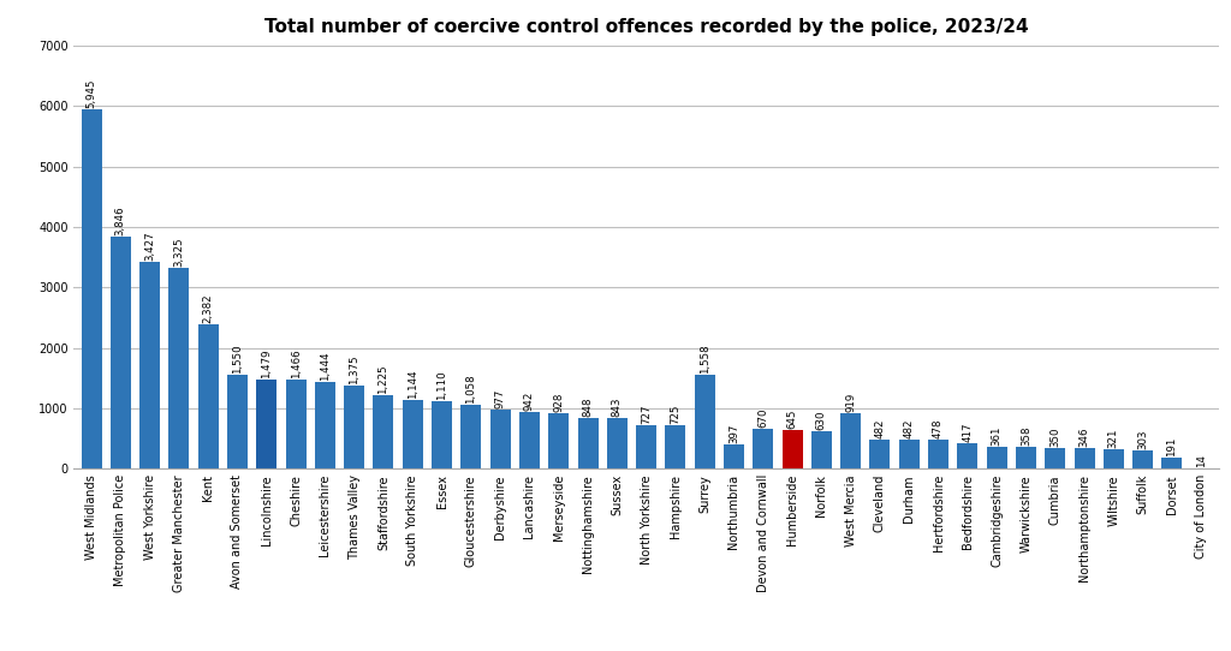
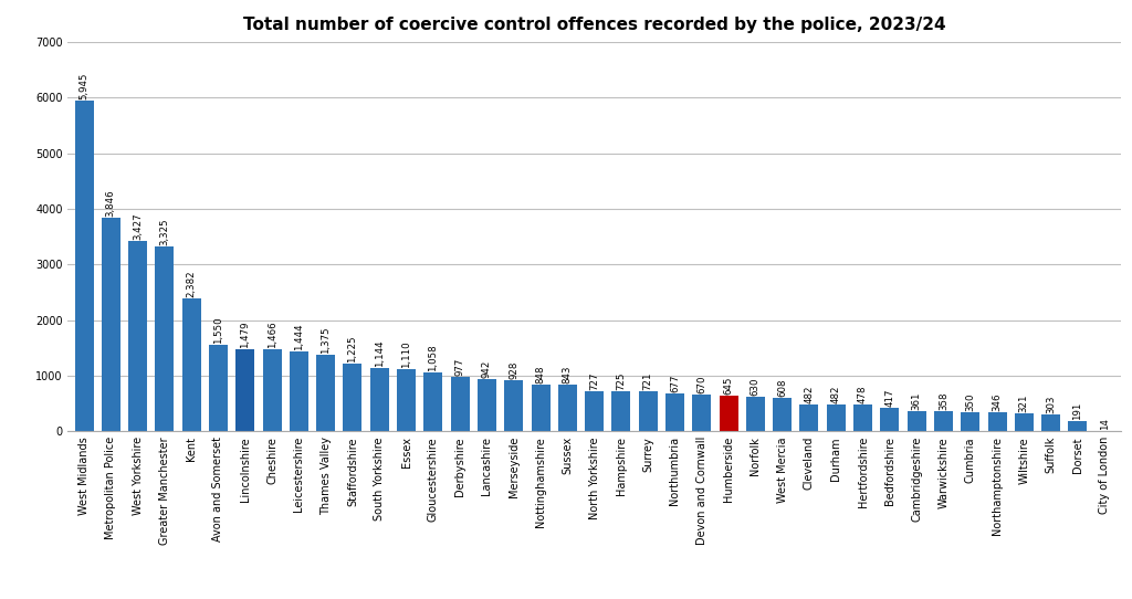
Surrey: 1,558 -> 721
Northumbria: 397 -> 677
West Mercia: 919 -> 608
